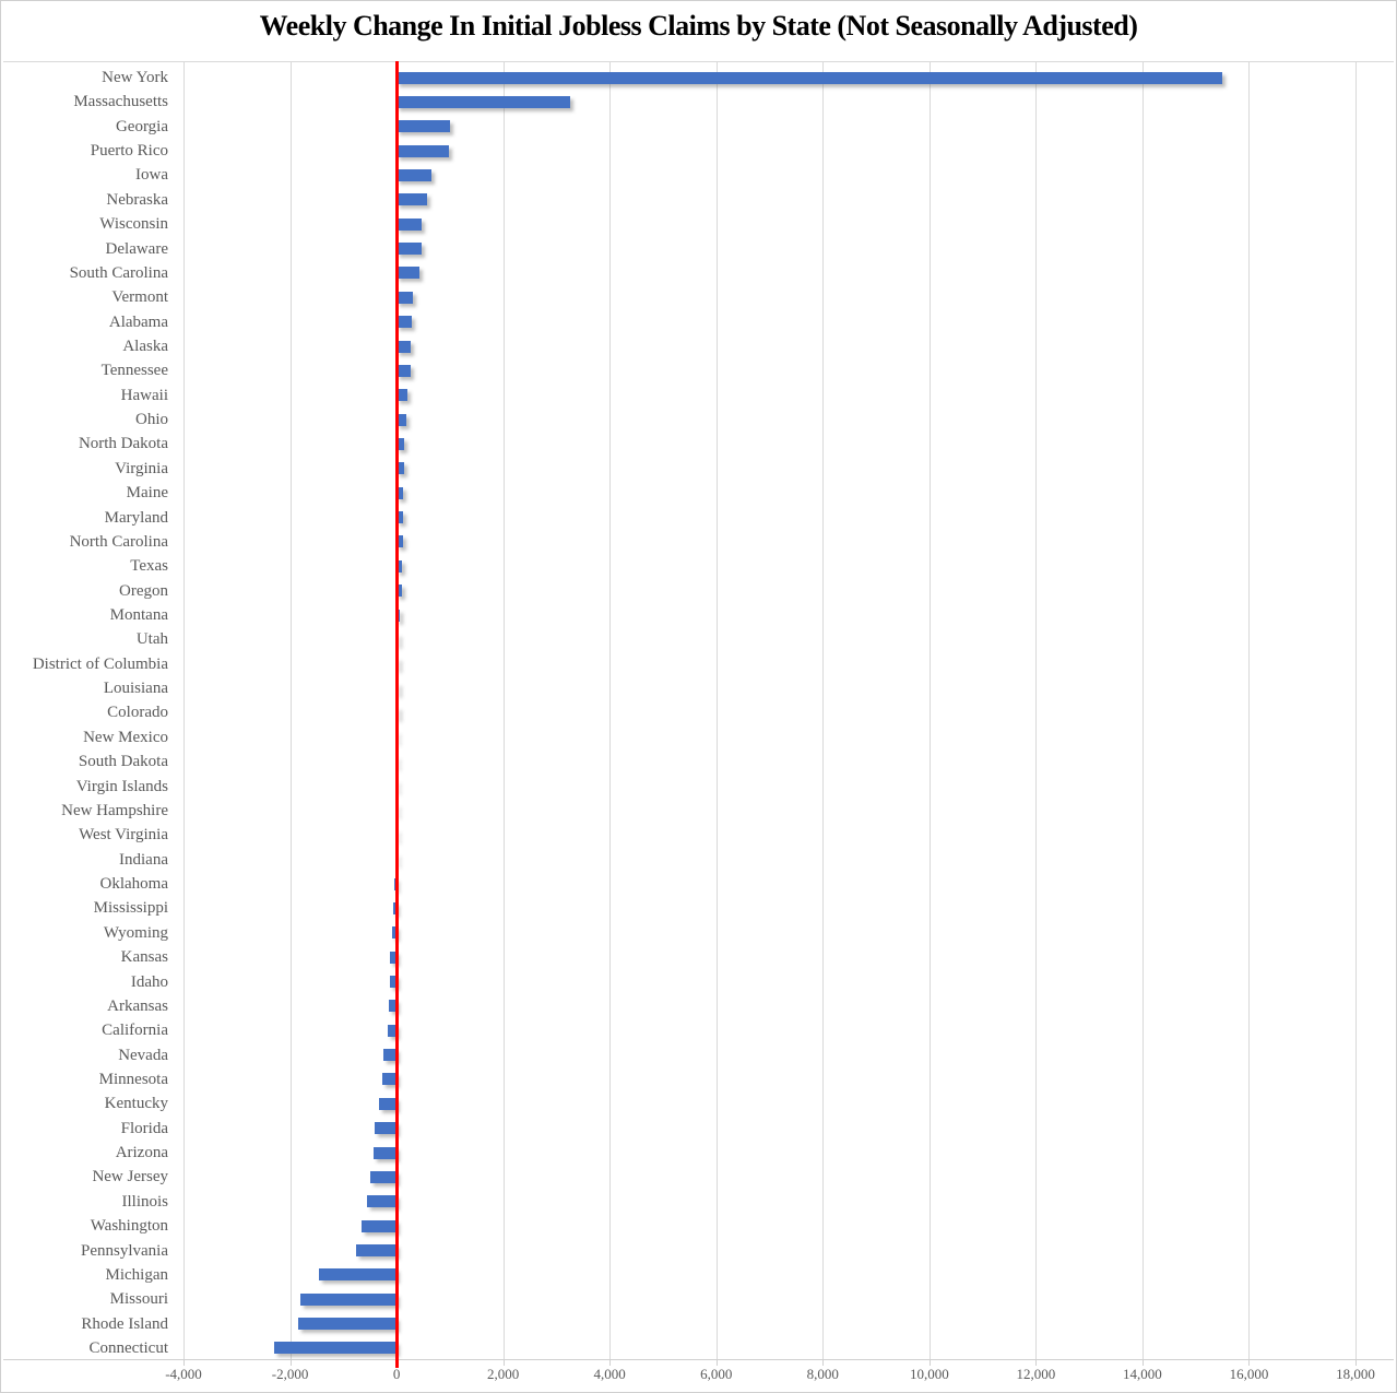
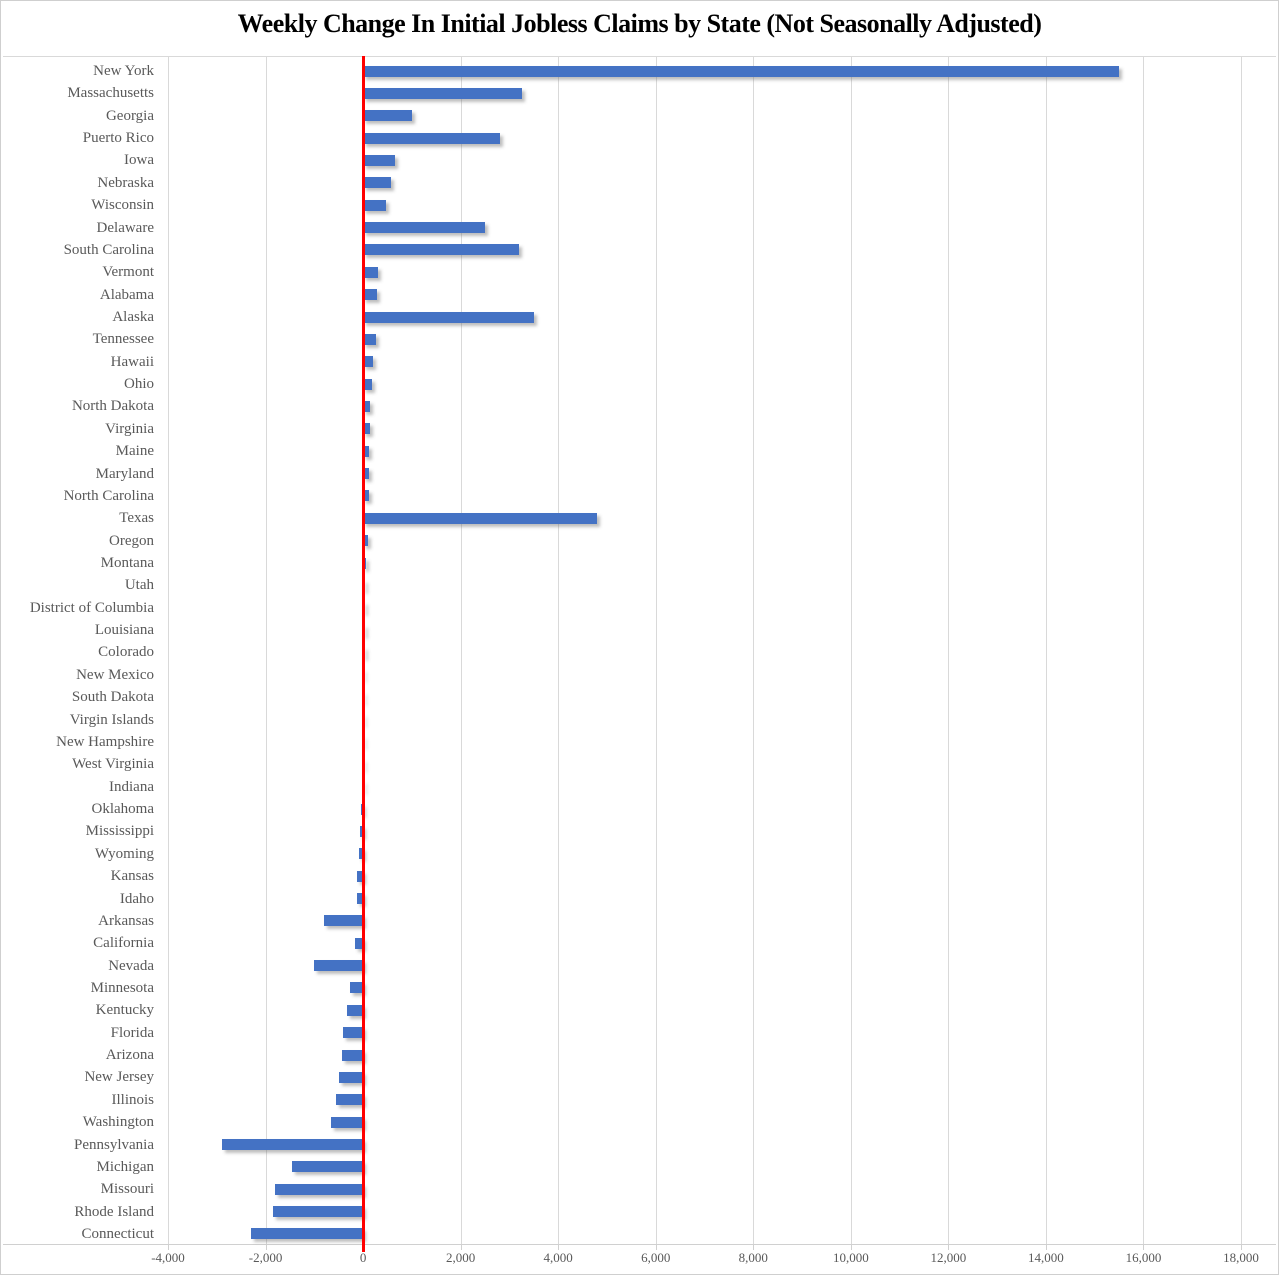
Puerto Rico: 1000 -> 2800
Delaware: 500 -> 2500
South Carolina: 400 -> 3200
Alaska: 300 -> 3500
Texas: 100 -> 4800
Arkansas: -100 -> -800
Nevada: -300 -> -1000
Pennsylvania: -800 -> -2900
